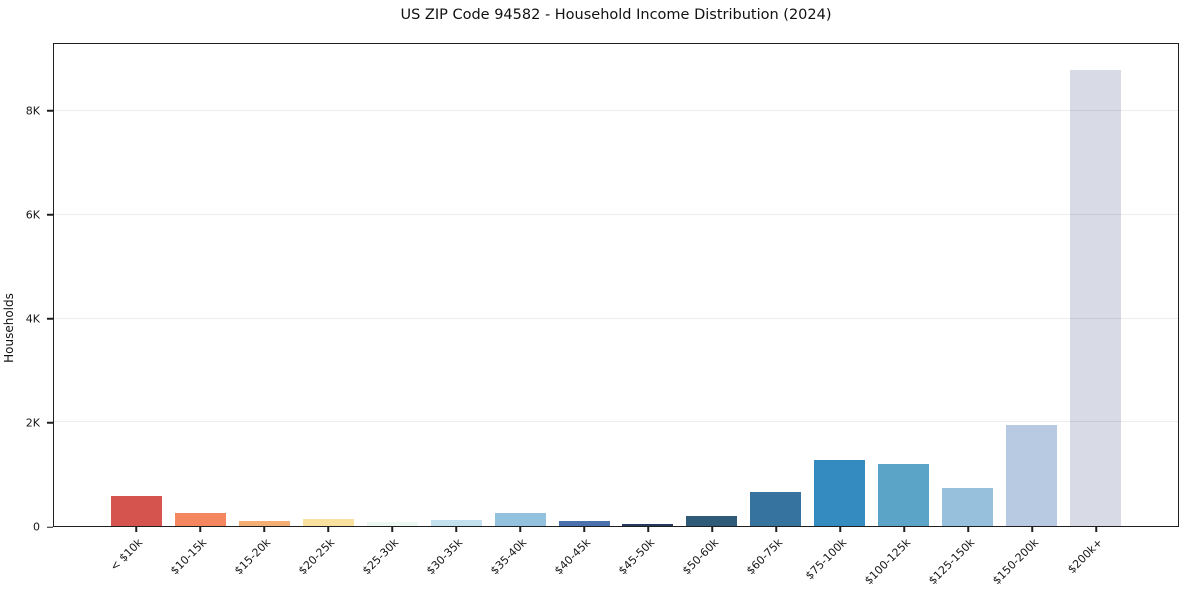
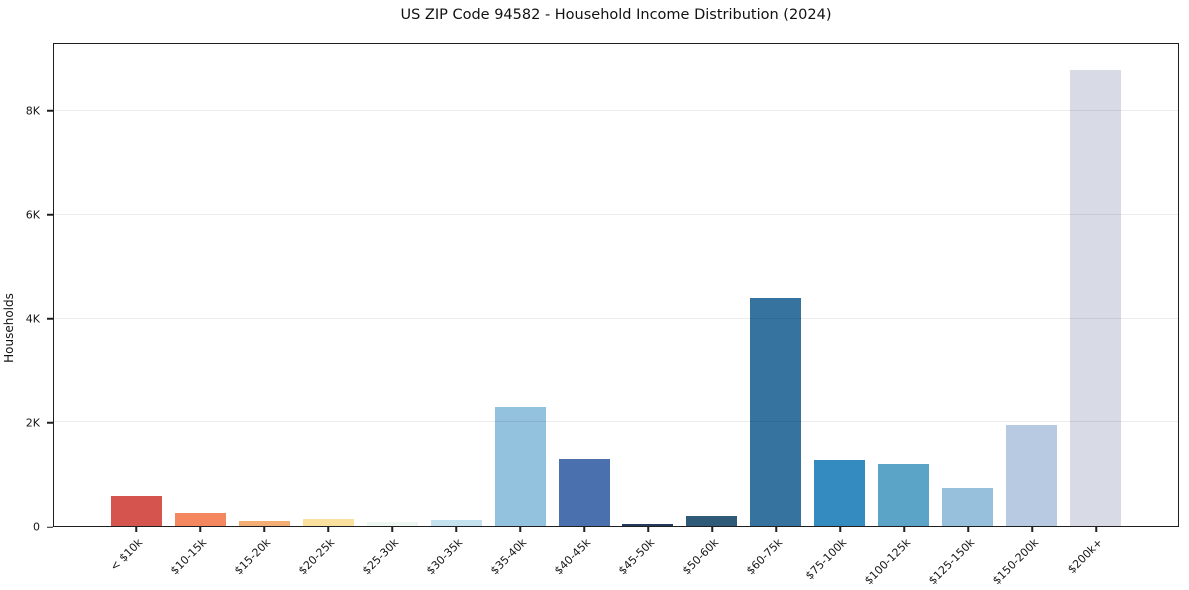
$35-40k: 0.3K -> 2.3K
$40-45k: 0.1K -> 1.3K
$60-75k: 0.6K -> 4.4K
